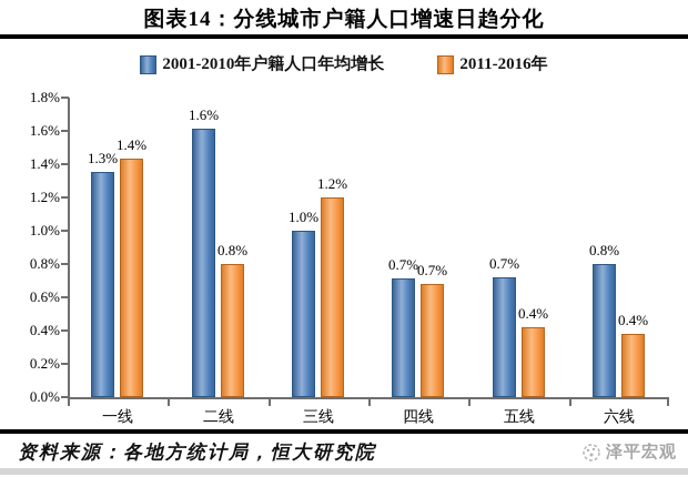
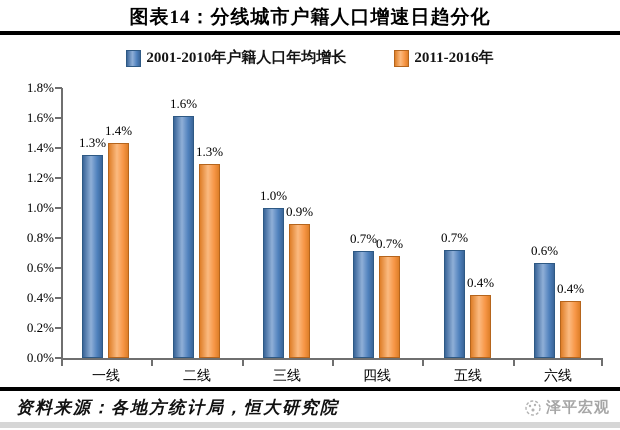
2011-2016年/二线: 0.8% -> 1.3%
2011-2016年/三线: 1.2% -> 0.9%
2001-2010年户籍人口年均增长/六线: 0.8% -> 0.6%
